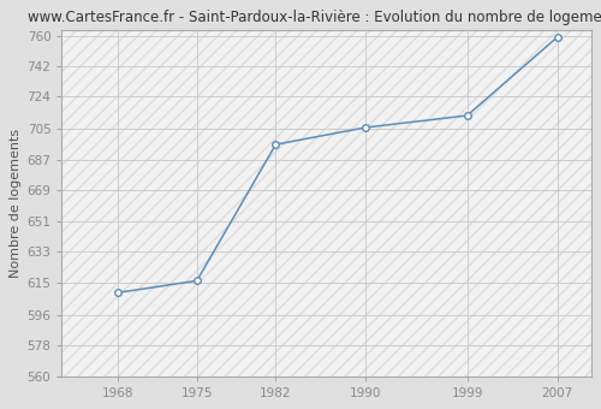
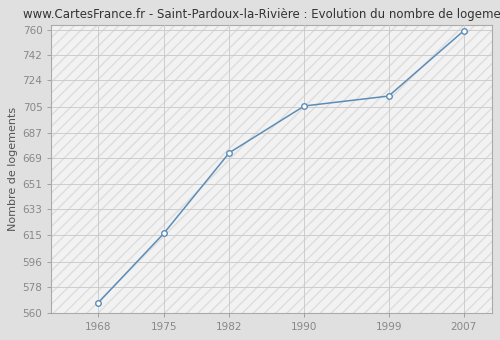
1968: 609 -> 567
1982: 696 -> 673
